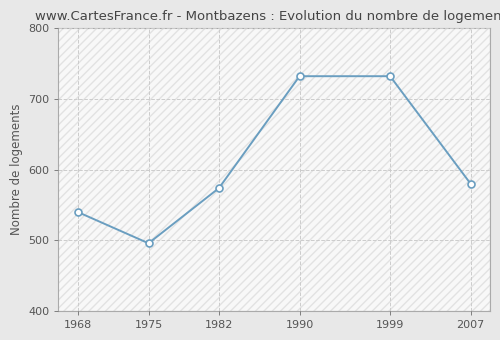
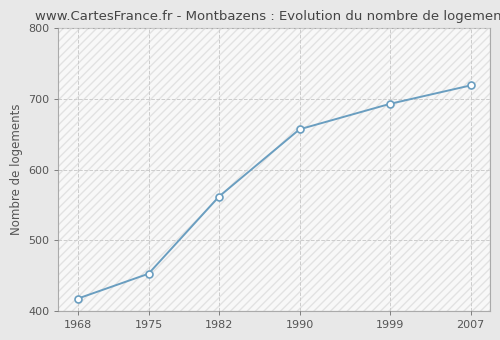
1968: 540 -> 418
1975: 496 -> 453
1982: 574 -> 562
1990: 732 -> 657
1999: 732 -> 693
2007: 580 -> 719
